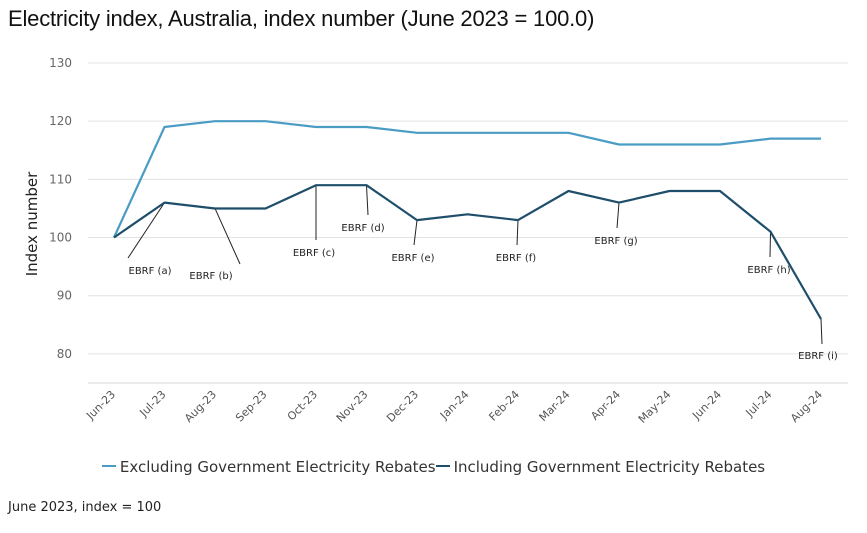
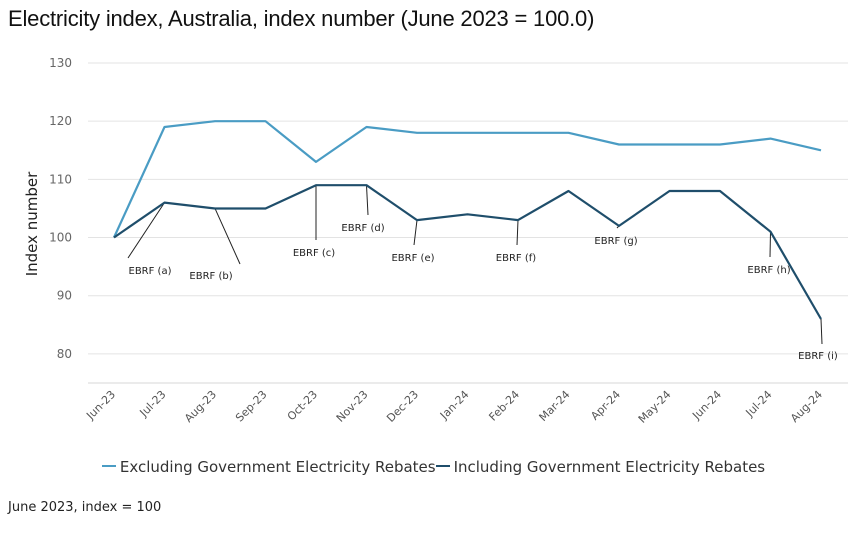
Excluding Government Electricity Rebates/Oct-23: 119 -> 113
Including Government Electricity Rebates/Apr-24: 106 -> 102
Excluding Government Electricity Rebates/Aug-24: 117 -> 115
